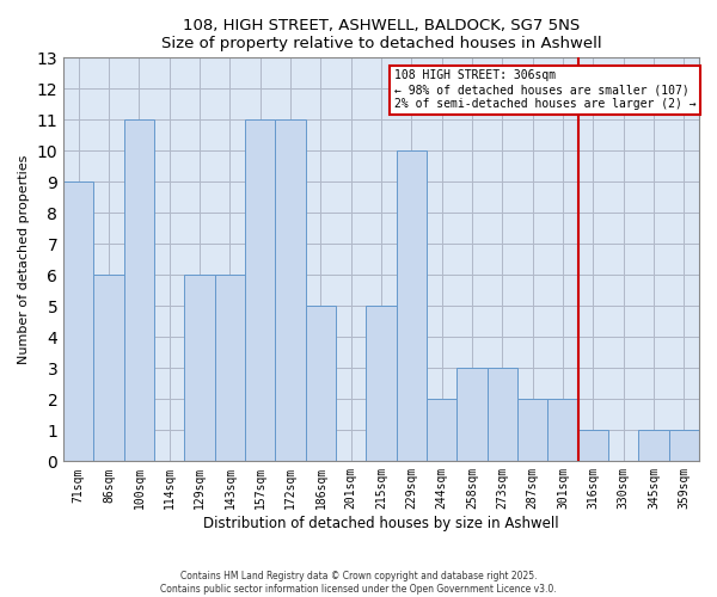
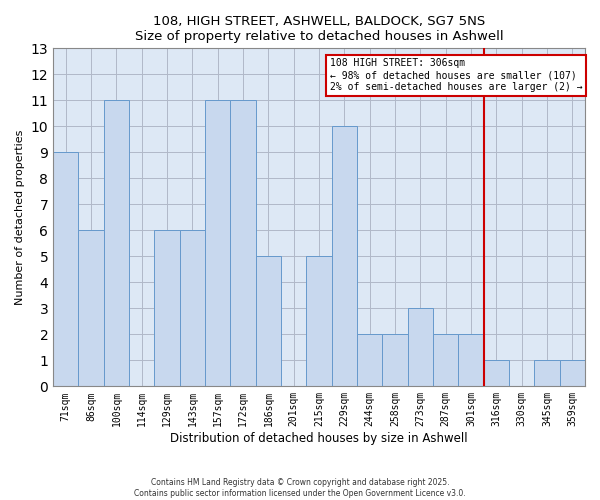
258sqm: 3 -> 2
